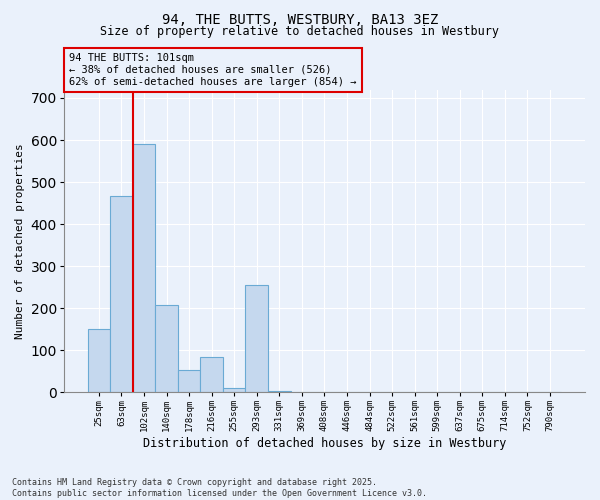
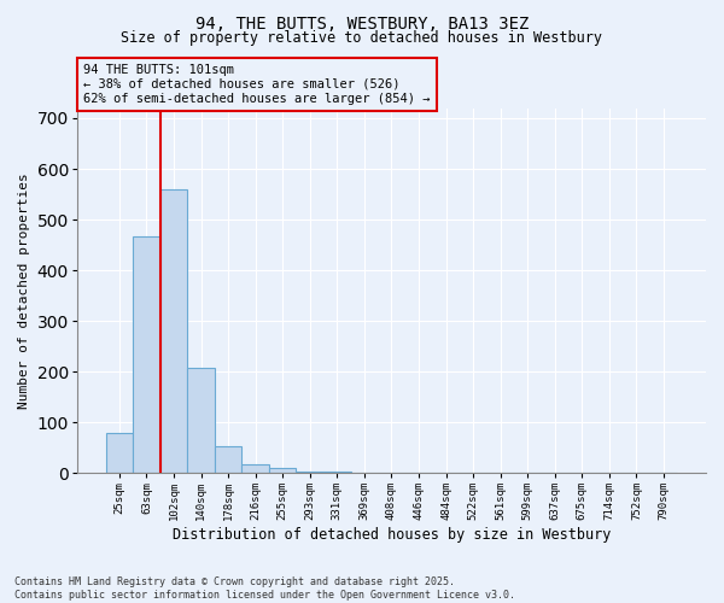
25sqm: 150 -> 78
102sqm: 590 -> 560
216sqm: 85 -> 18
293sqm: 255 -> 4
